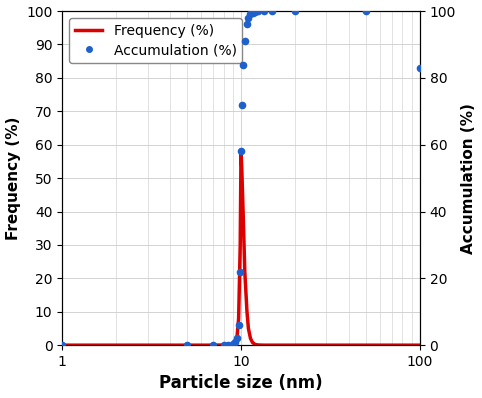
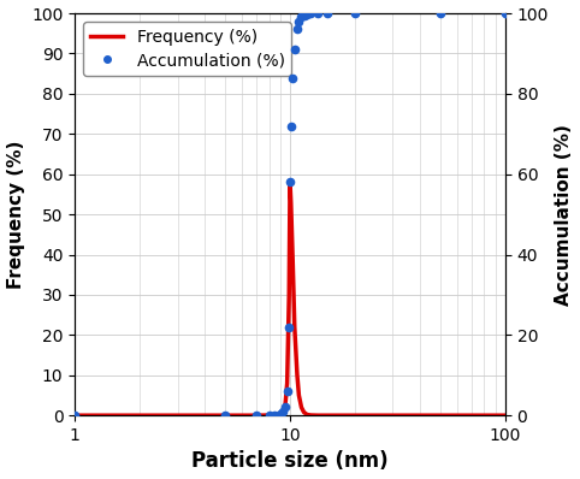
Accumulation (%)/100: 83.0 -> 100.0
